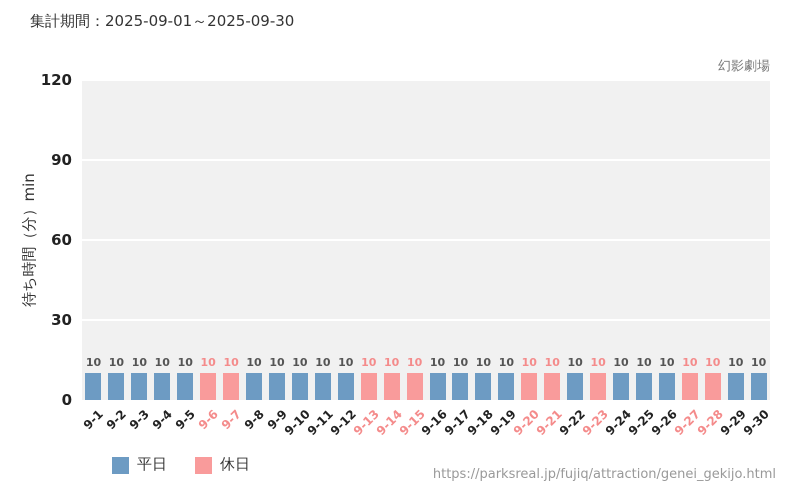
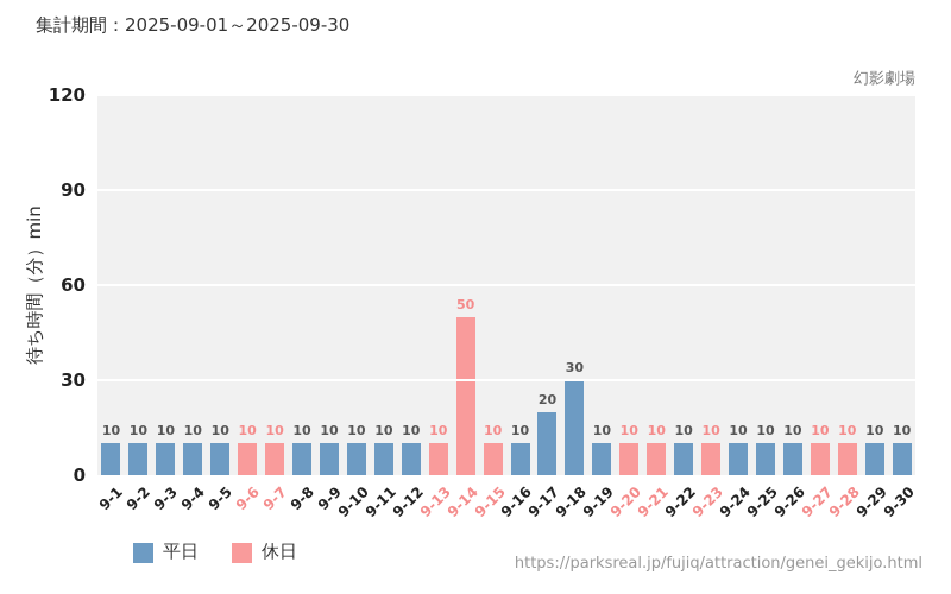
9-14: 10 -> 50
9-17: 10 -> 20
9-18: 10 -> 30
